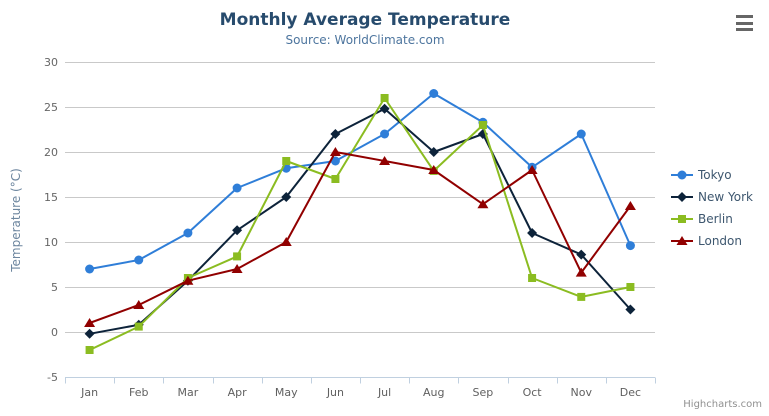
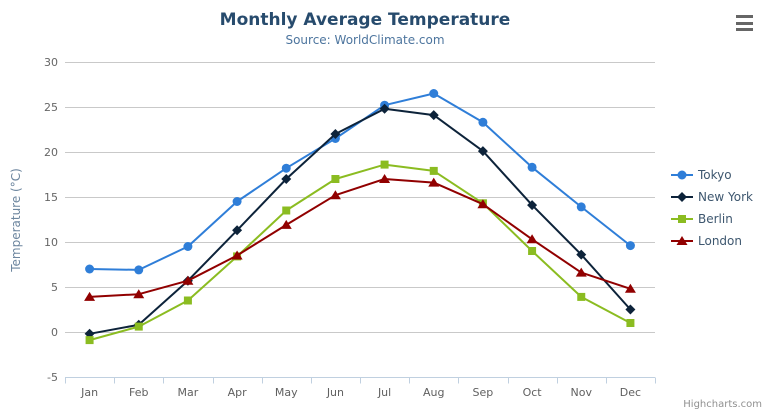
Berlin/Jan: -2 -> -1
London/Jan: 1 -> 4
Tokyo/Feb: 8 -> 7
London/Feb: 3 -> 4
Tokyo/Mar: 11 -> 10
Berlin/Mar: 6 -> 4
Tokyo/Apr: 16 -> 14
London/Apr: 7 -> 8
New York/May: 15 -> 17
Berlin/May: 19 -> 14
London/May: 10 -> 12
Tokyo/Jun: 19 -> 22
London/Jun: 20 -> 15
Tokyo/Jul: 22 -> 25
Berlin/Jul: 26 -> 19
London/Jul: 19 -> 17
New York/Aug: 20 -> 24
London/Aug: 18 -> 17
New York/Sep: 22 -> 20
Berlin/Sep: 23 -> 14
New York/Oct: 11 -> 14
Berlin/Oct: 6 -> 9
London/Oct: 18 -> 10
Tokyo/Nov: 22 -> 14
Berlin/Dec: 5 -> 1
London/Dec: 14 -> 5
